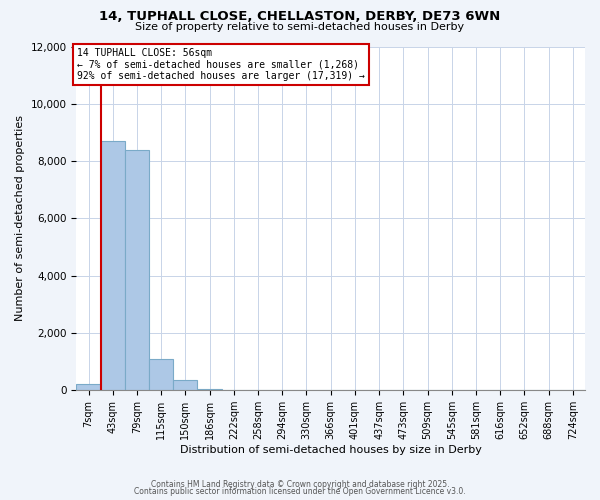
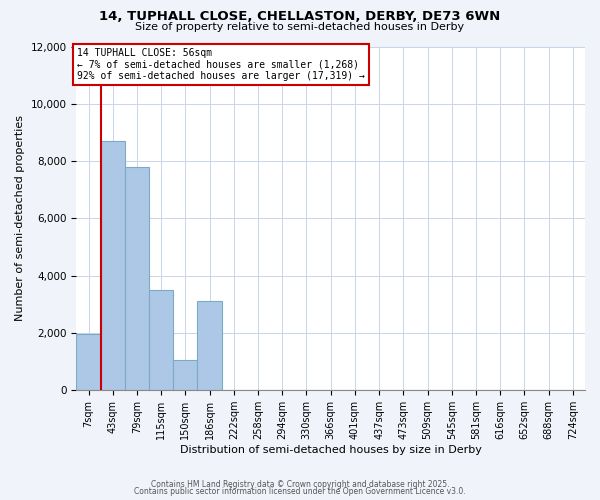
7sqm: 200 -> 1,950
79sqm: 8,400 -> 7,800
115sqm: 1,100 -> 3,500
150sqm: 350 -> 1,050
186sqm: 50 -> 3,100
